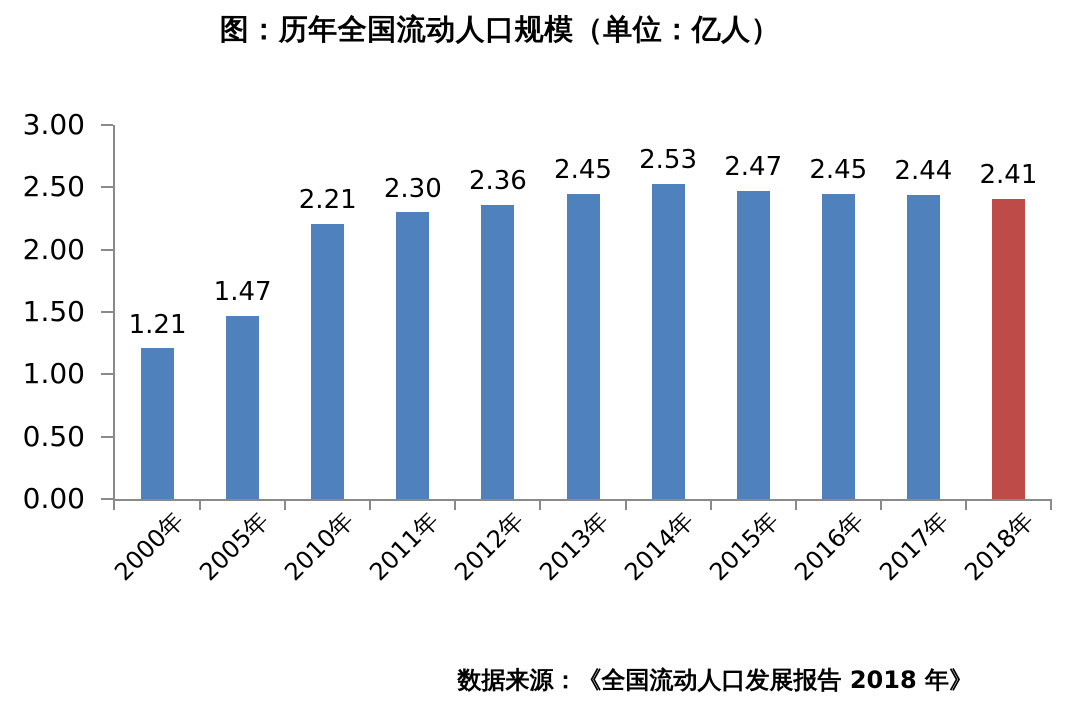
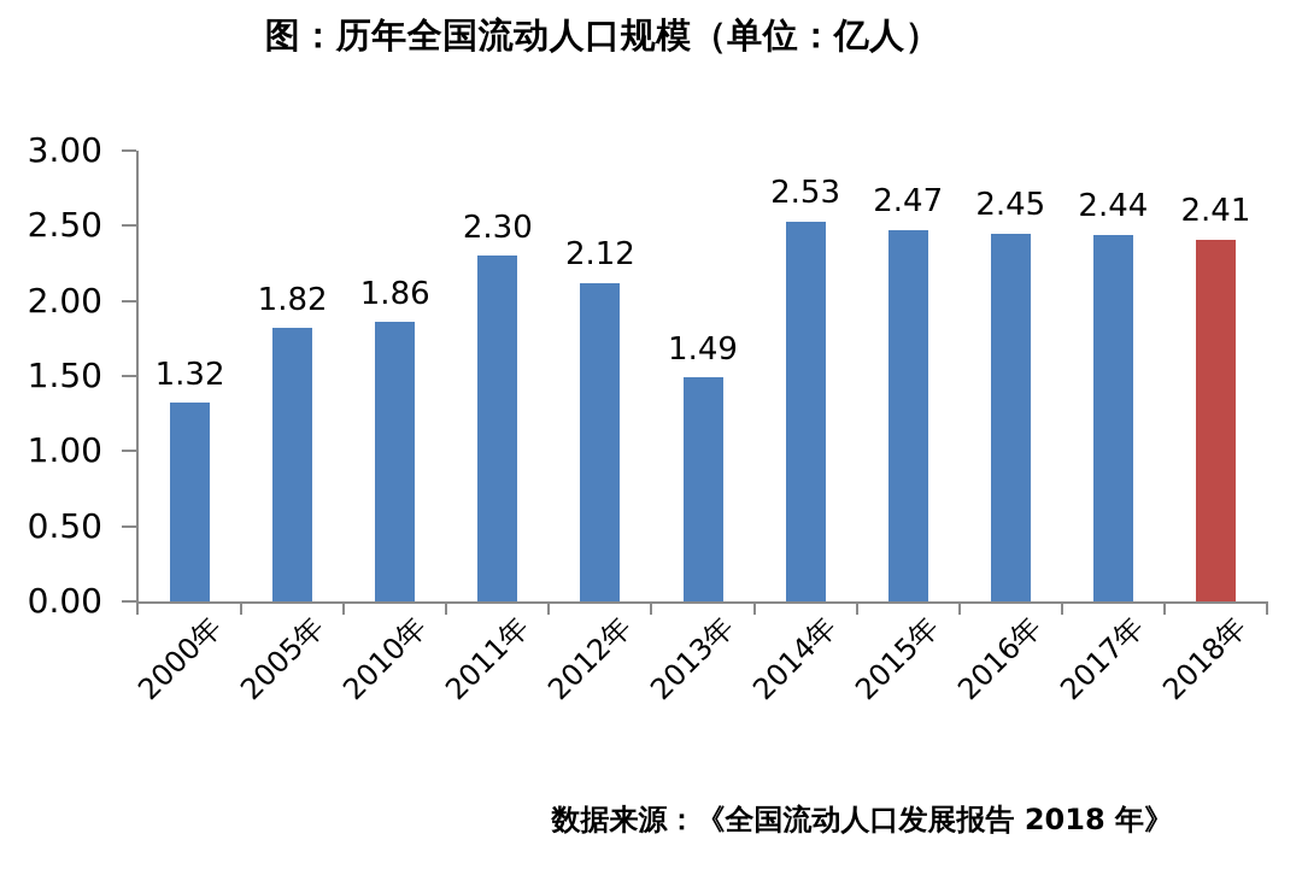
2000年: 1.21 -> 1.32
2005年: 1.47 -> 1.82
2010年: 2.21 -> 1.86
2012年: 2.36 -> 2.12
2013年: 2.45 -> 1.49
